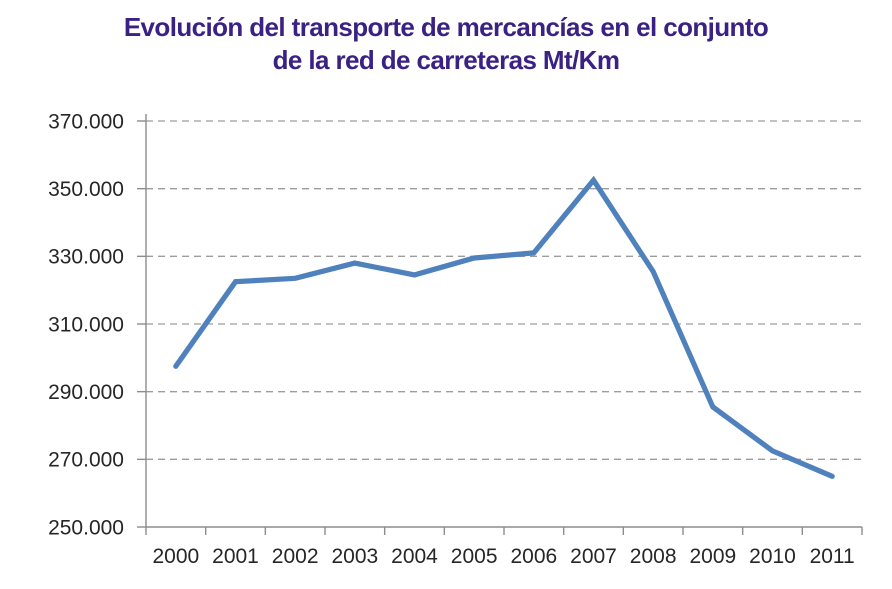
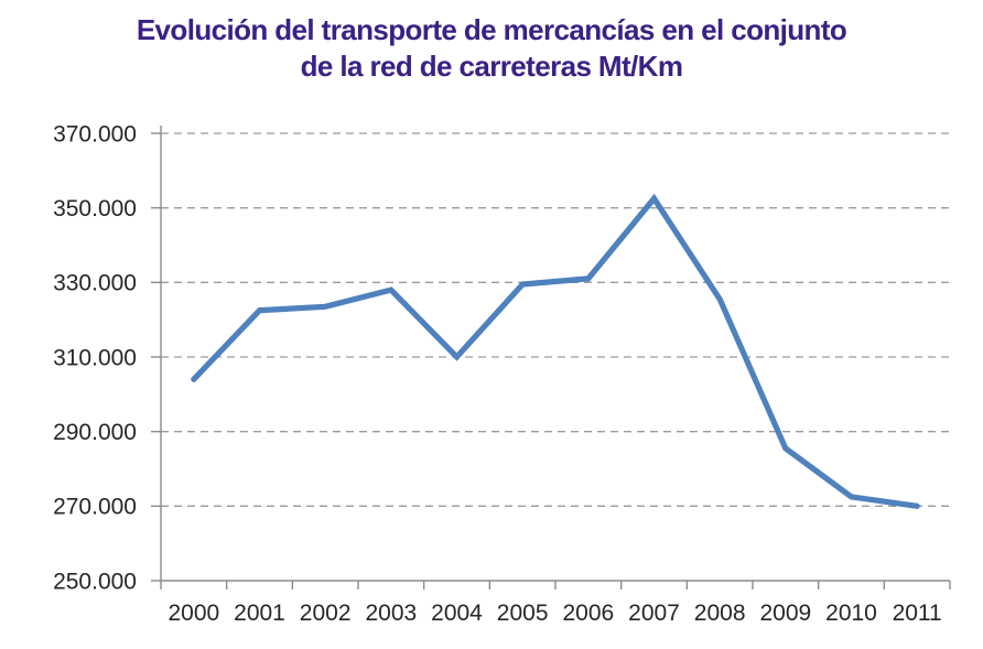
2000: 298000 -> 304000
2004: 324000 -> 310000
2011: 265000 -> 270000
